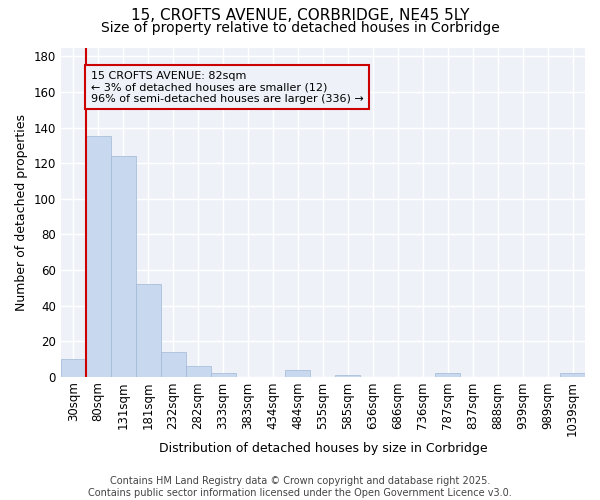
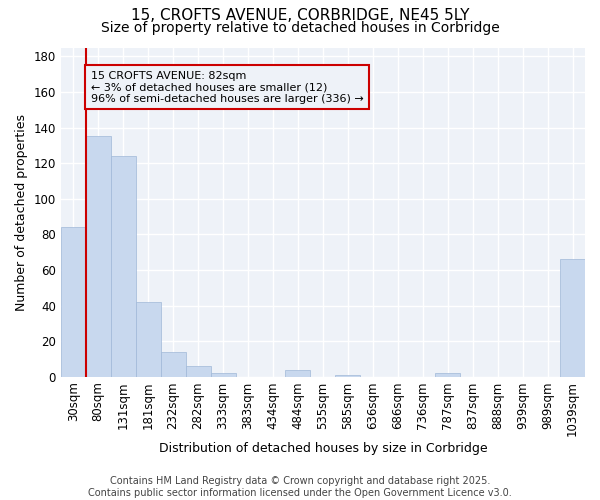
30sqm: 10 -> 84
181sqm: 52 -> 42
1039sqm: 2 -> 66
